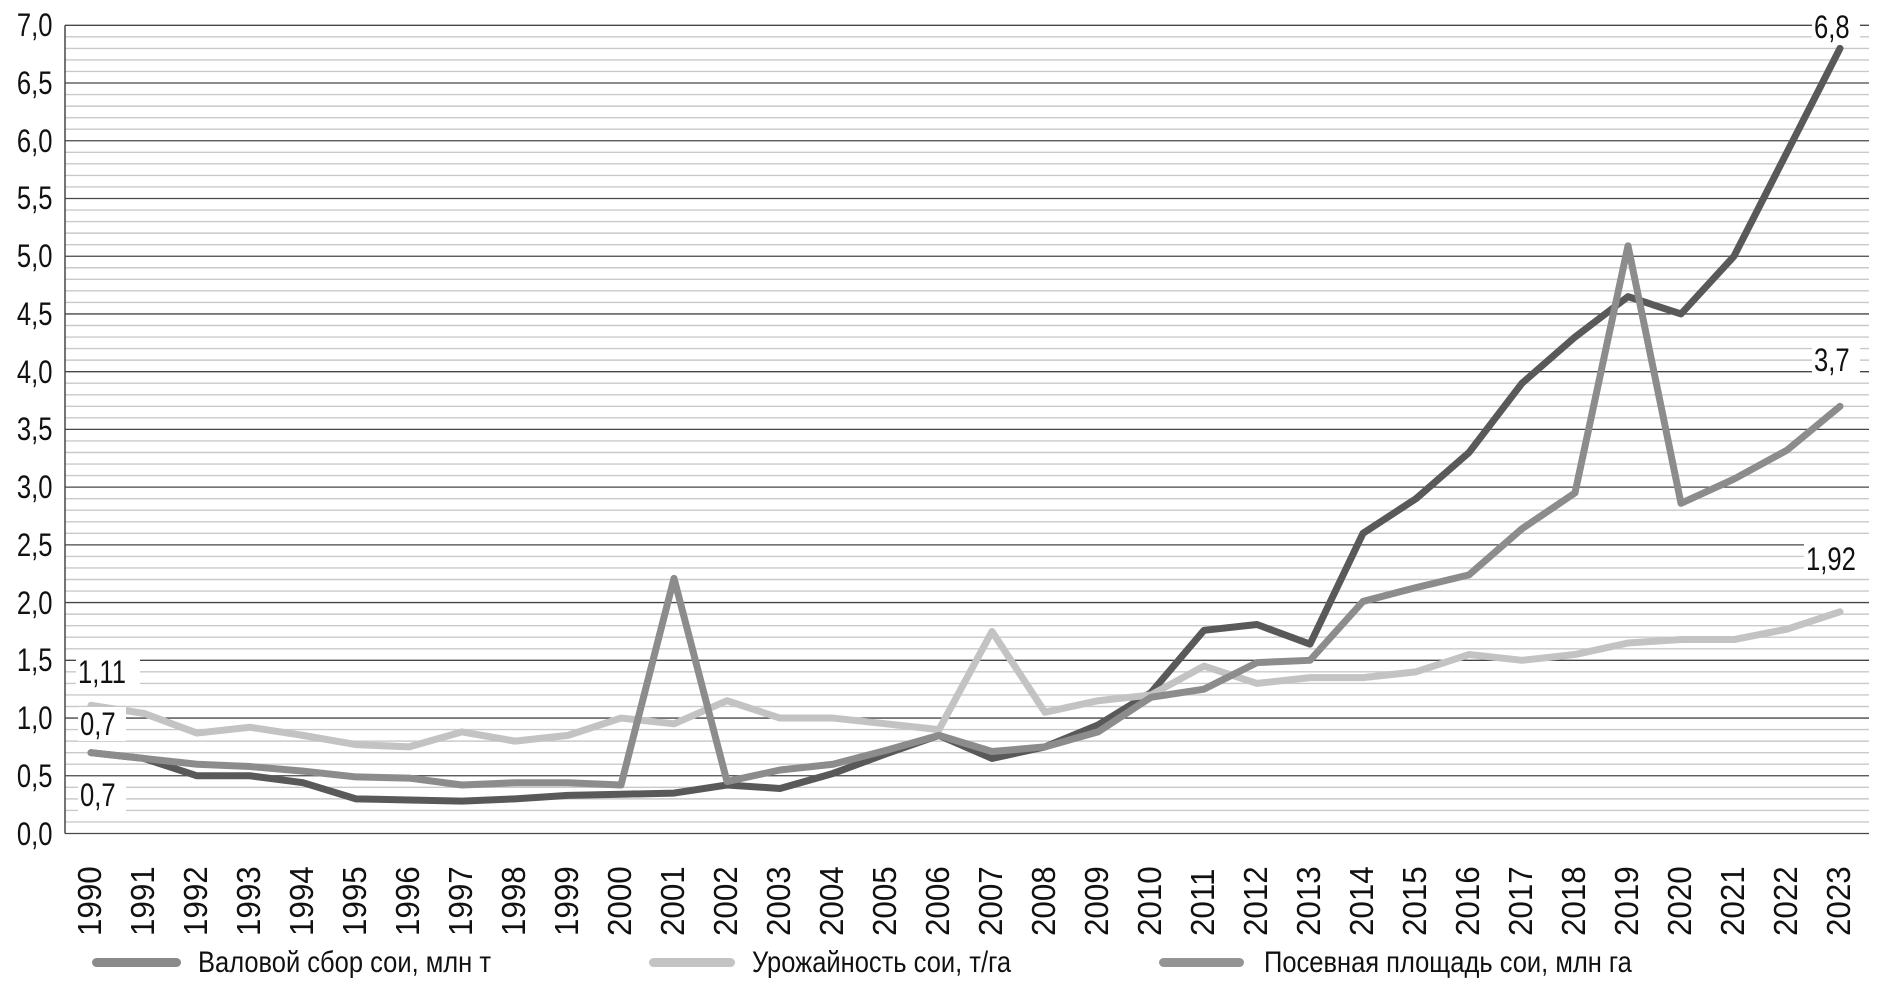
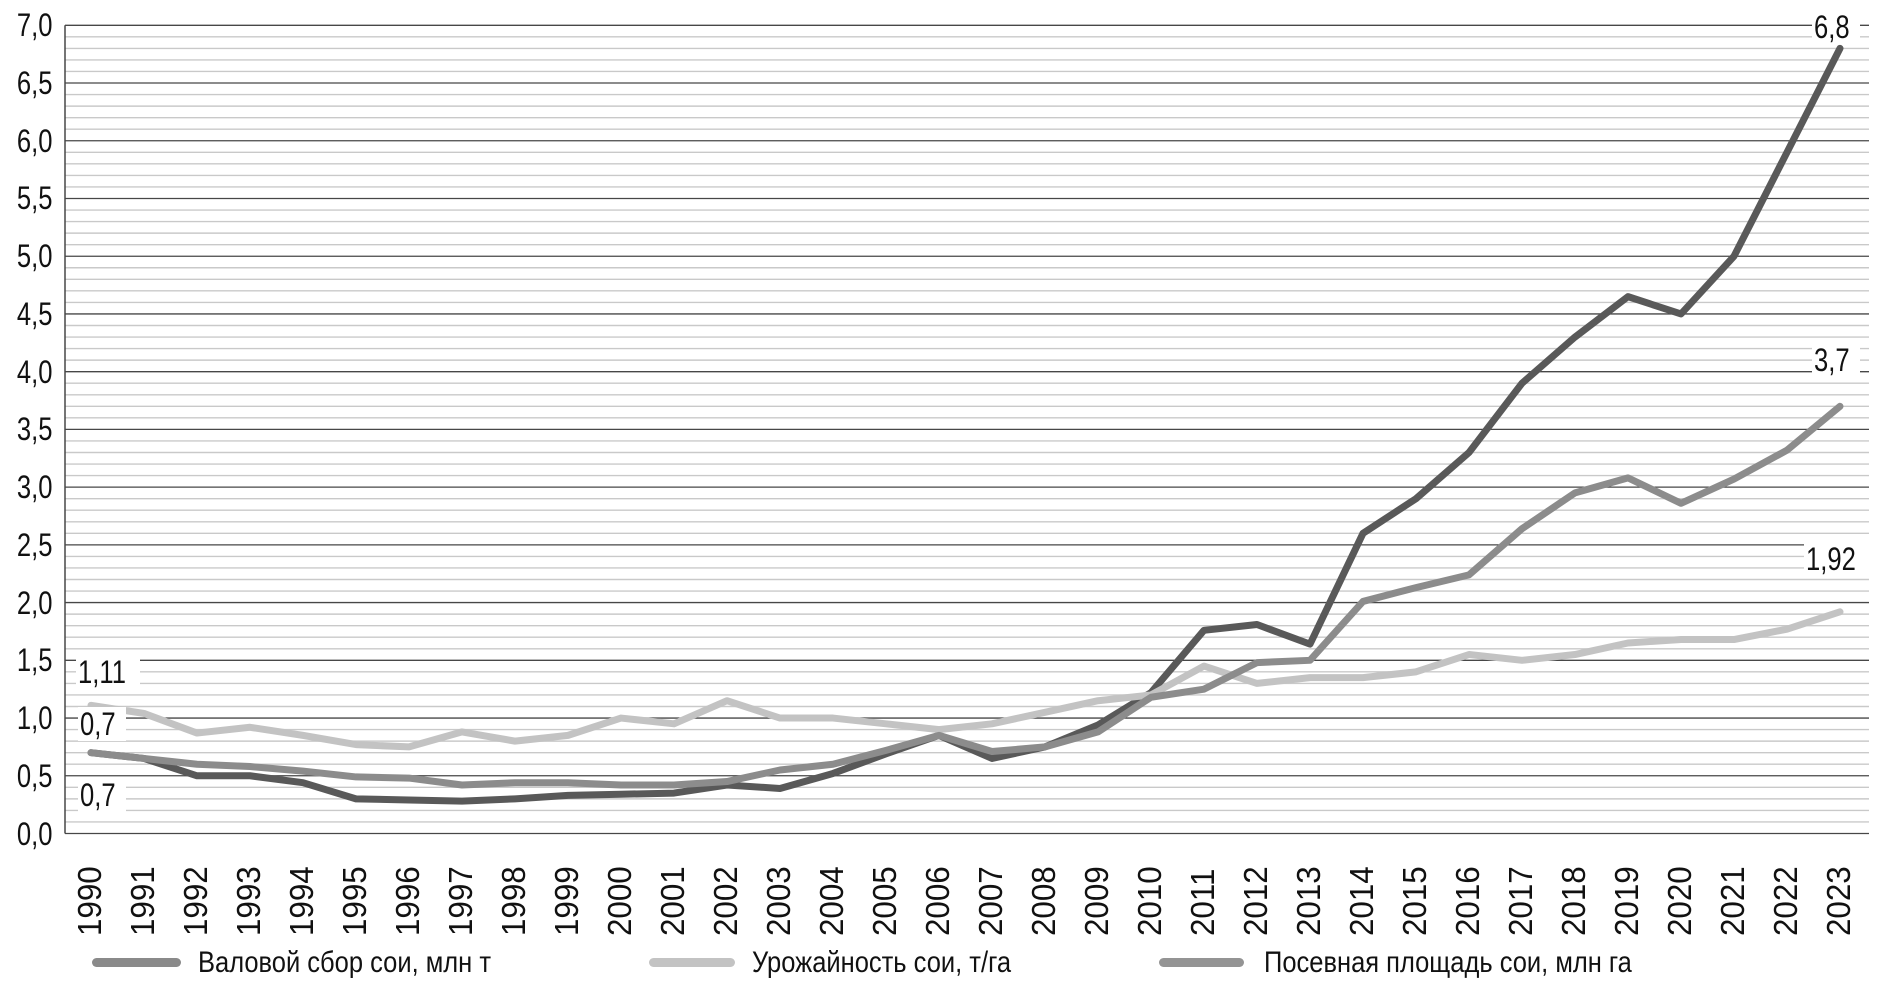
Посевная площадь сои, млн га/2001: 2,21 -> 0,42
Урожайность сои, т/га/2007: 1,75 -> 0,95
Посевная площадь сои, млн га/2019: 5,09 -> 3,08
